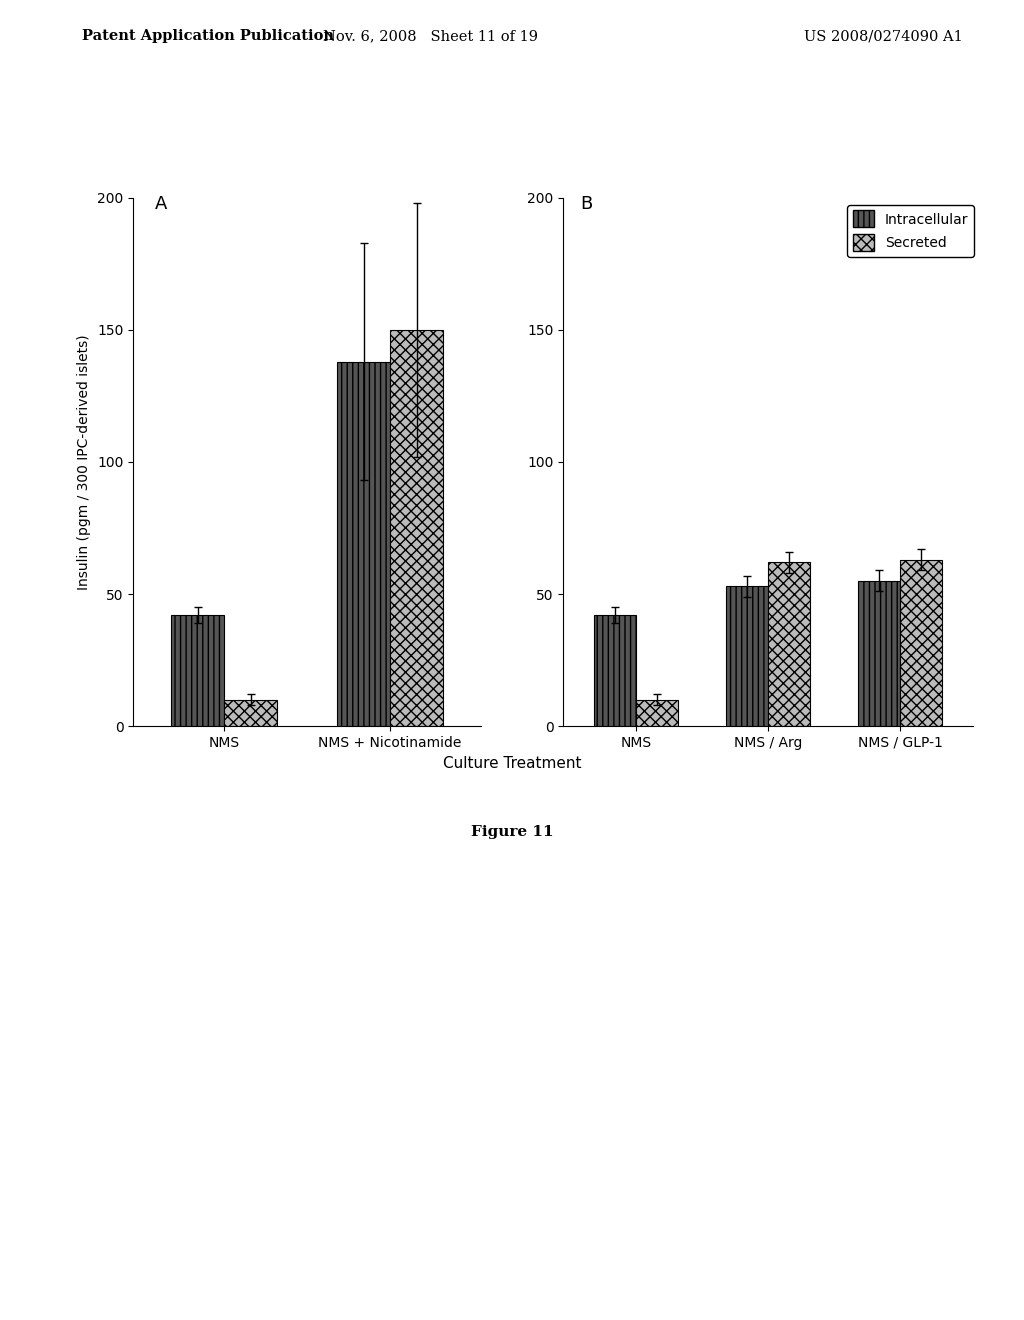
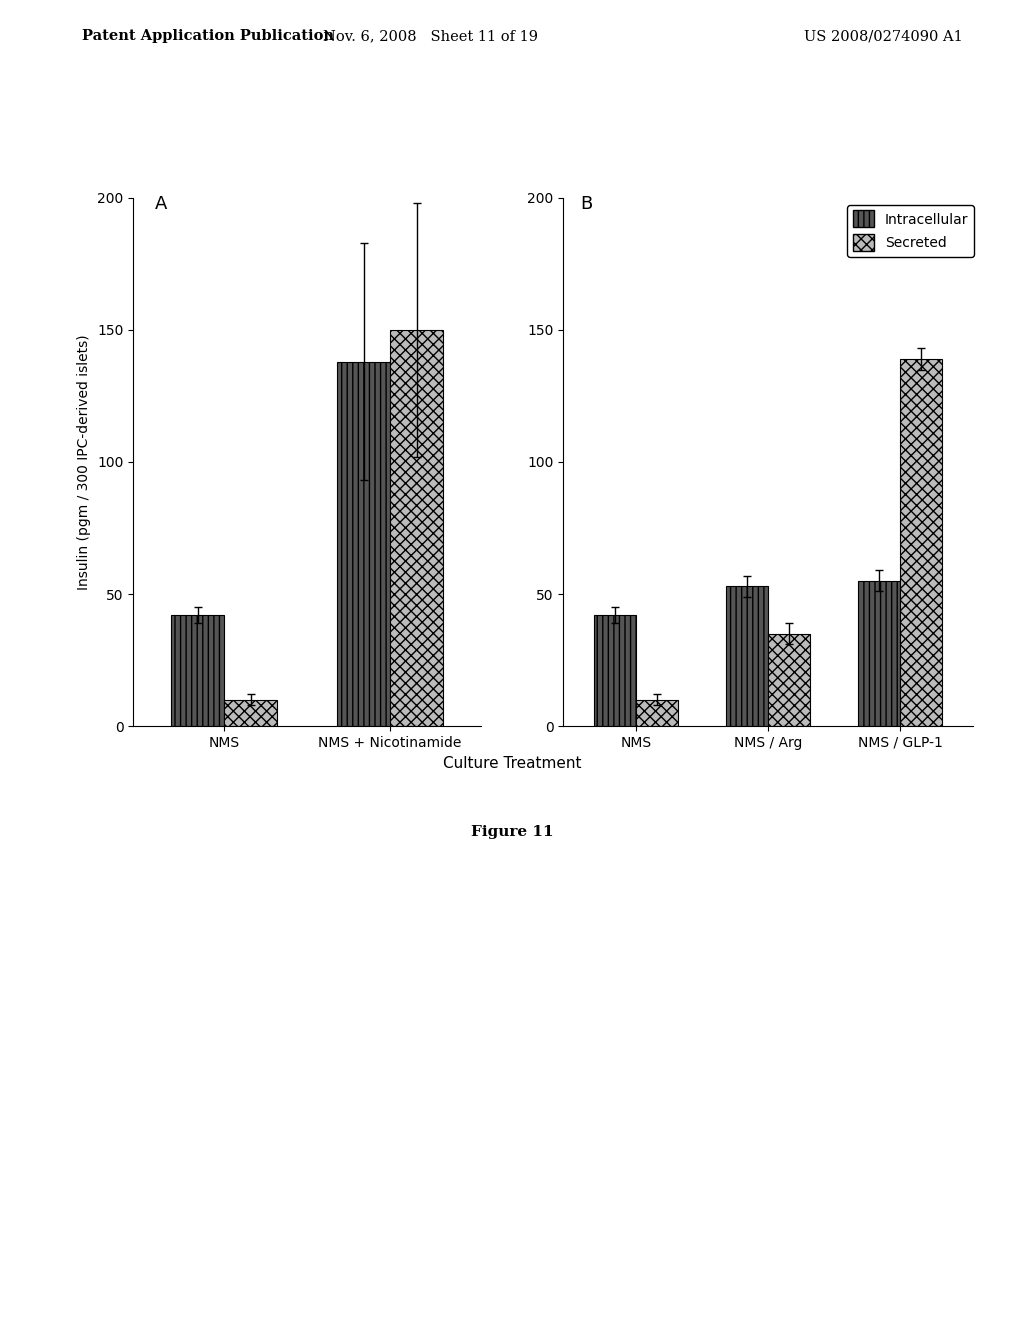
Secreted/NMS / Arg: 62 -> 35
Secreted/NMS / GLP-1: 63 -> 139
